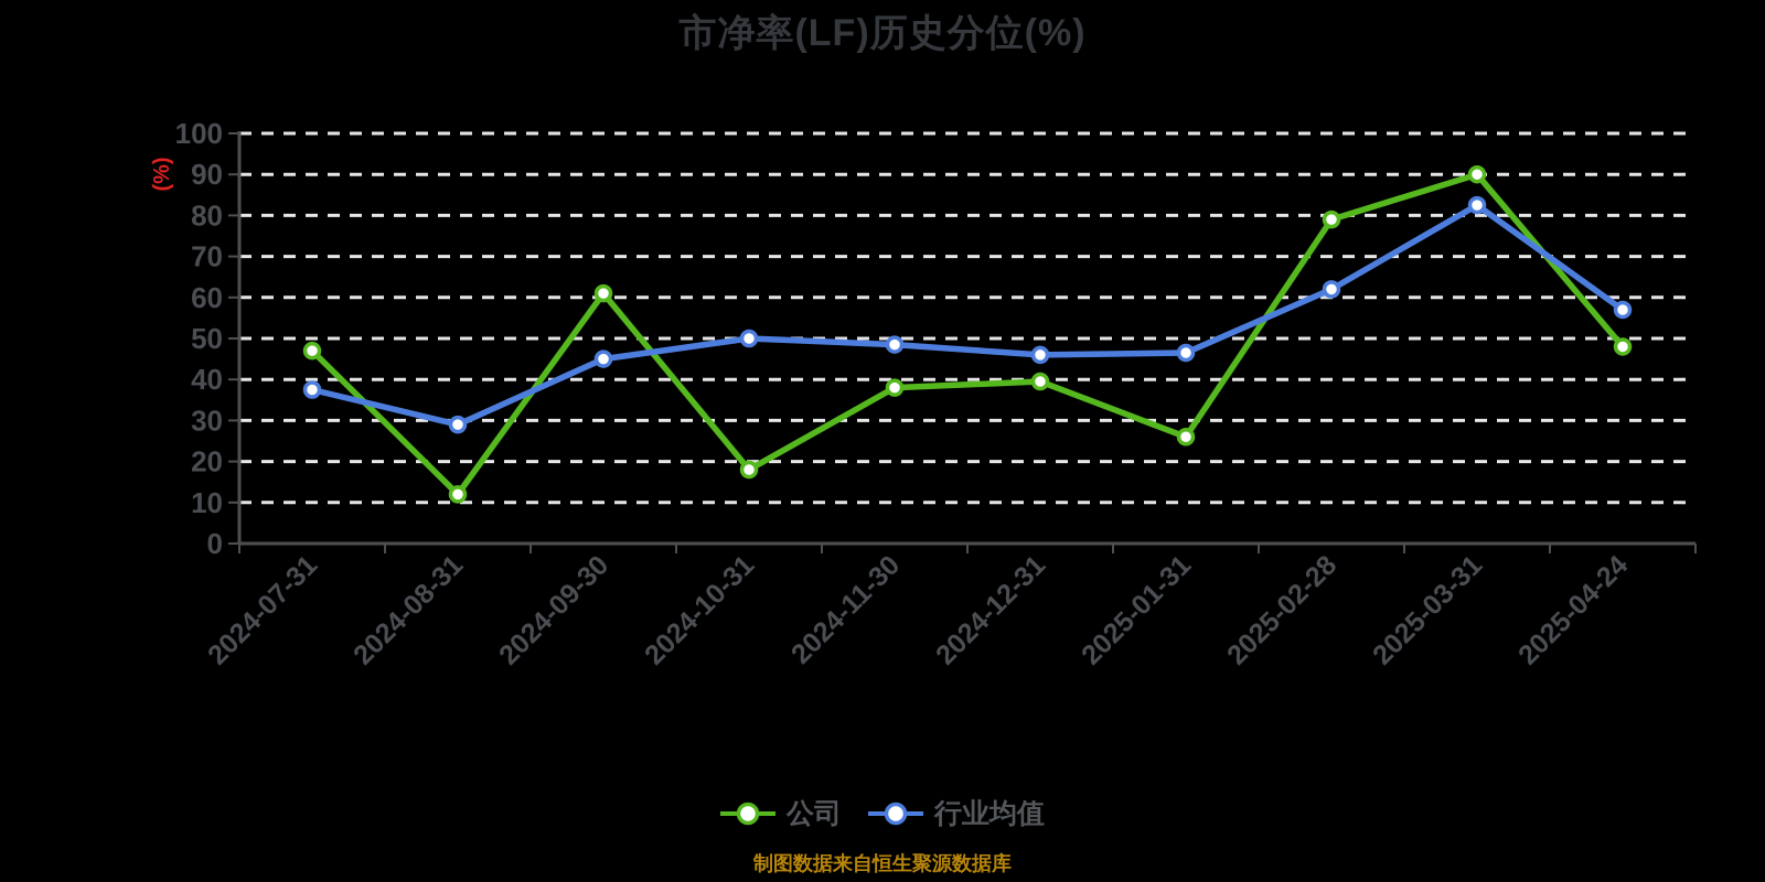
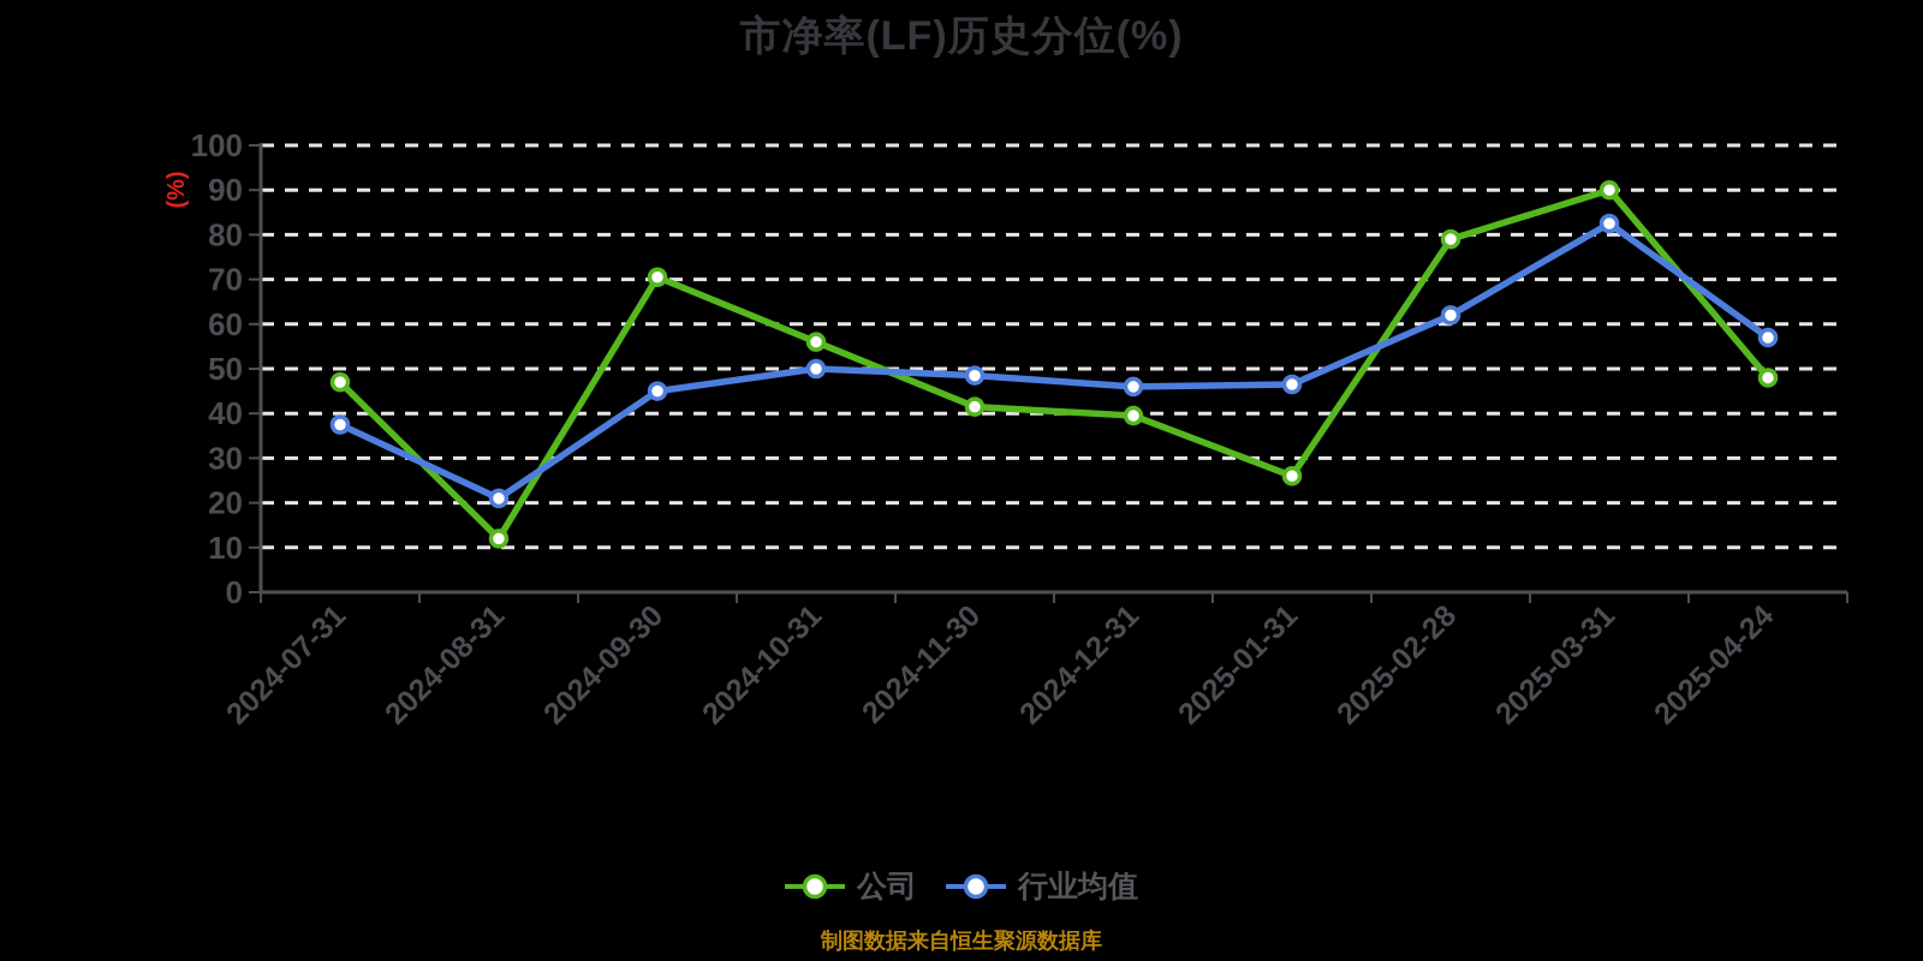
行业均值/2024-08-31: 29 -> 21
公司/2024-09-30: 61 -> 70
公司/2024-10-31: 18 -> 56
公司/2024-11-30: 38 -> 42
